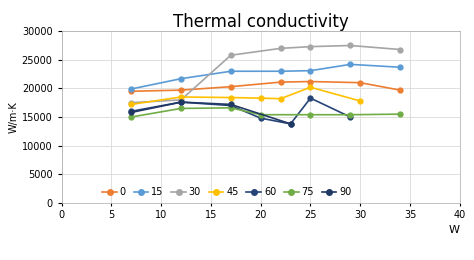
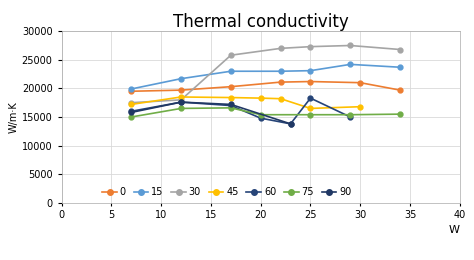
45/25: 20200 -> 16500
45/30: 17800 -> 16800
